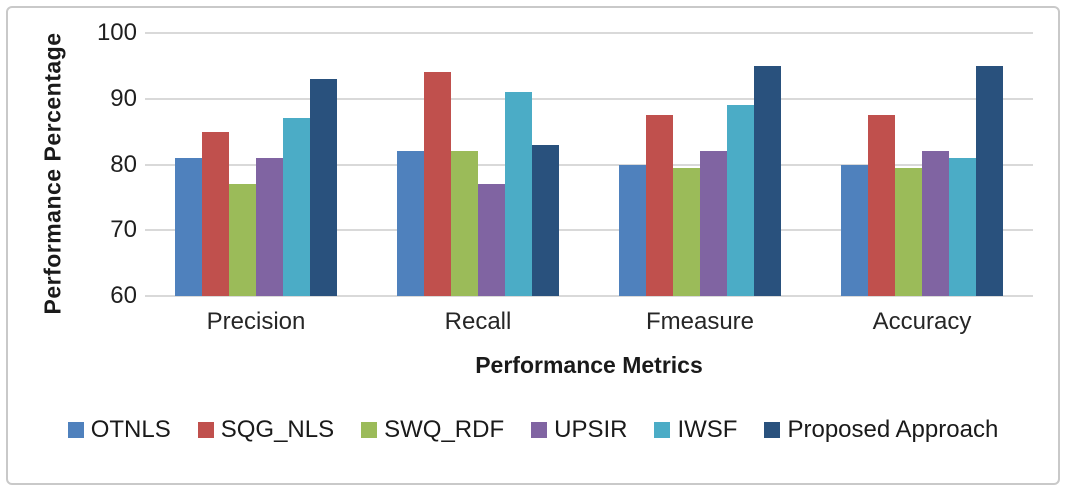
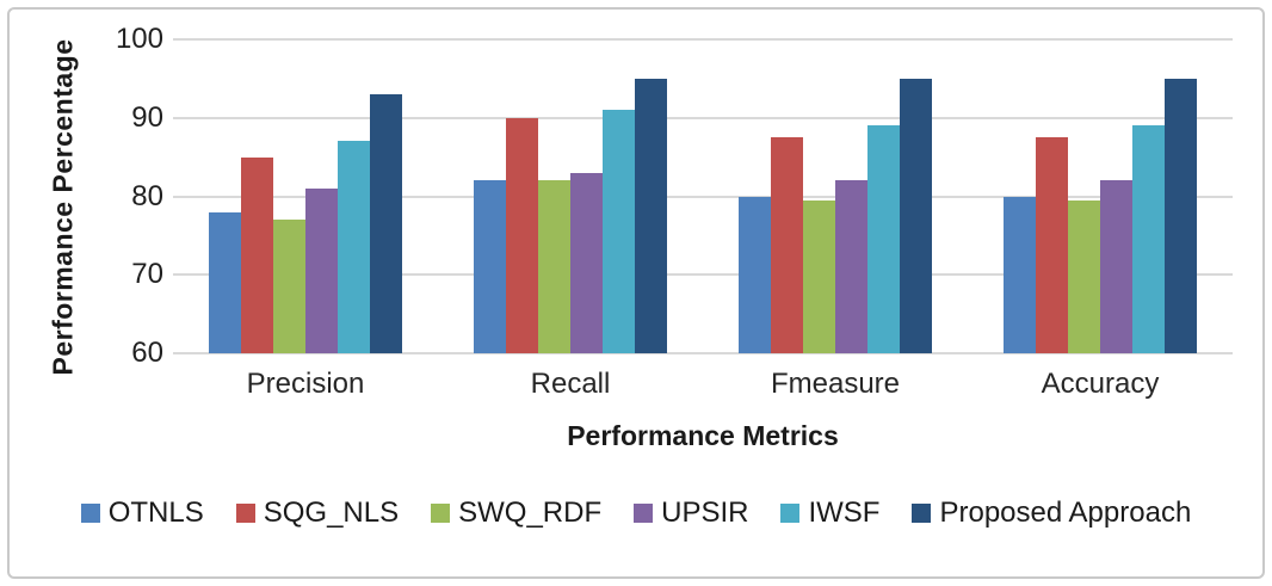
OTNLS/Precision: 81 -> 78
SQG_NLS/Recall: 94 -> 90
UPSIR/Recall: 77 -> 83
Proposed Approach/Recall: 83 -> 95
IWSF/Accuracy: 81 -> 89
